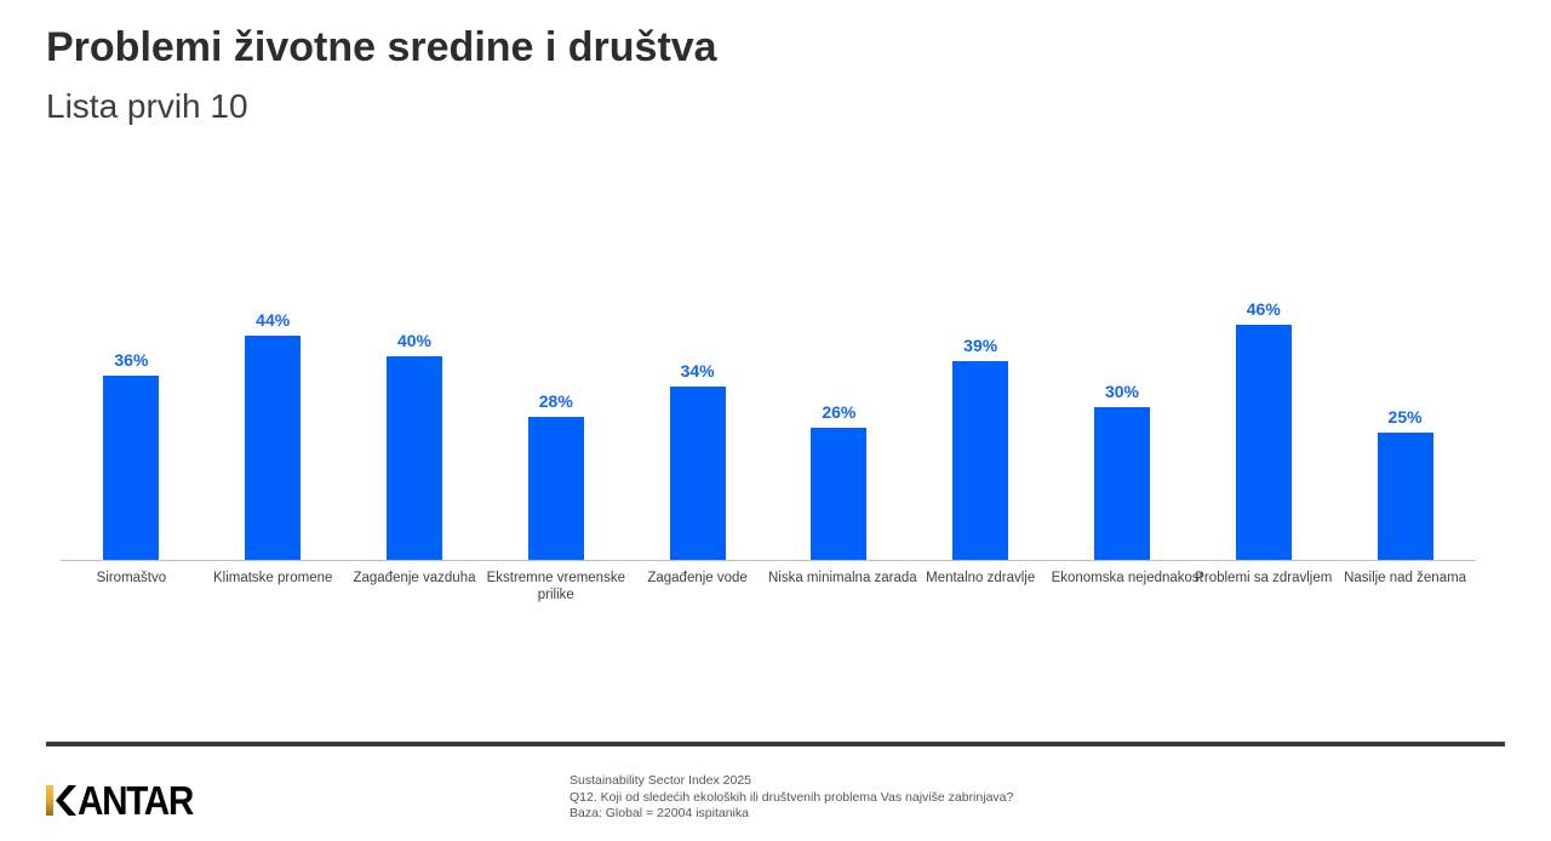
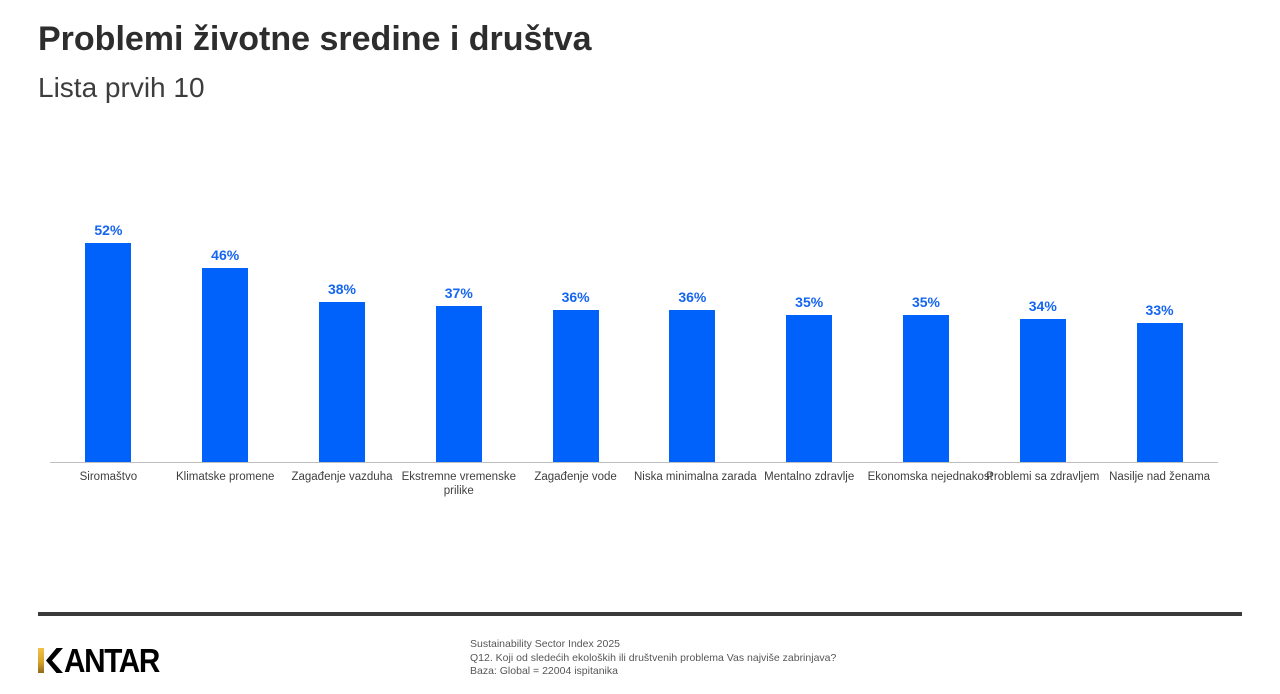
Siromaštvo: 36% -> 52%
Klimatske promene: 44% -> 46%
Zagađenje vazduha: 40% -> 38%
Ekstremne vremenske prilike: 28% -> 37%
Zagađenje vode: 34% -> 36%
Niska minimalna zarada: 26% -> 36%
Mentalno zdravlje: 39% -> 35%
Ekonomska nejednakost: 30% -> 35%
Problemi sa zdravljem: 46% -> 34%
Nasilje nad ženama: 25% -> 33%
